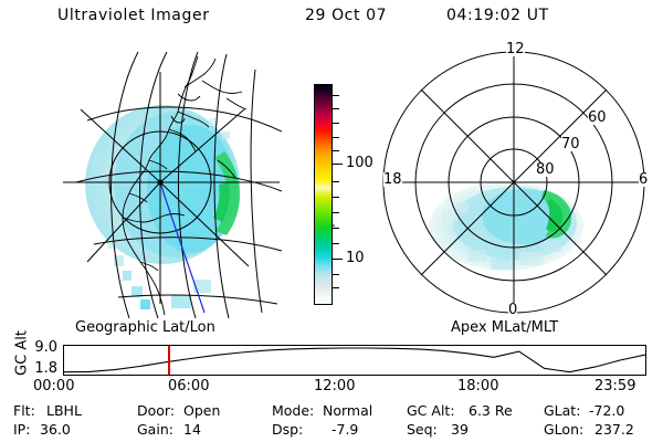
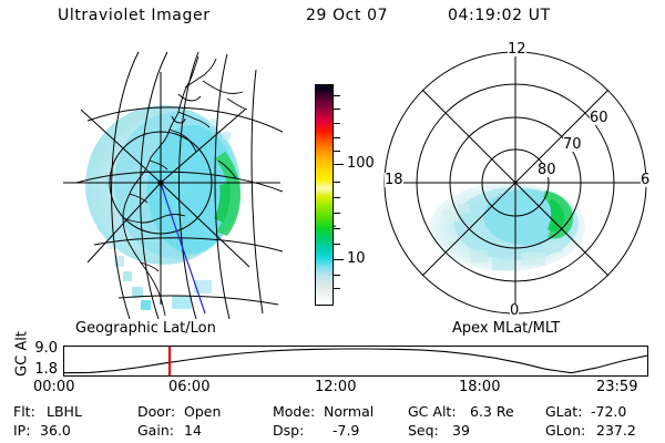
18: 8 -> 5
